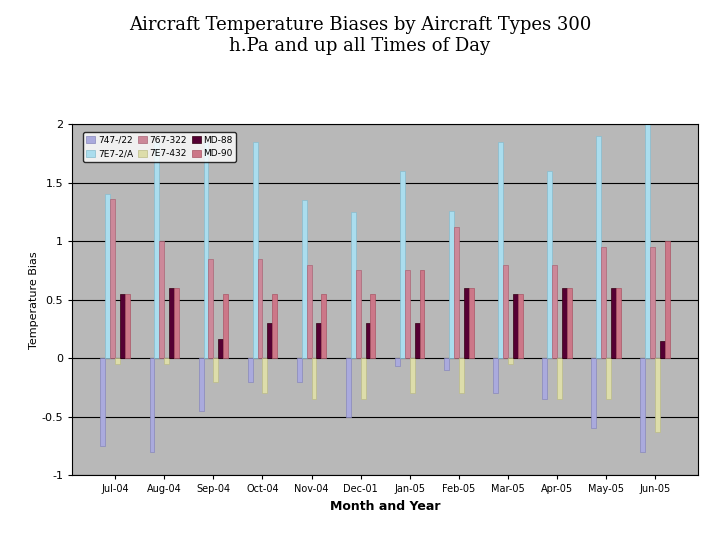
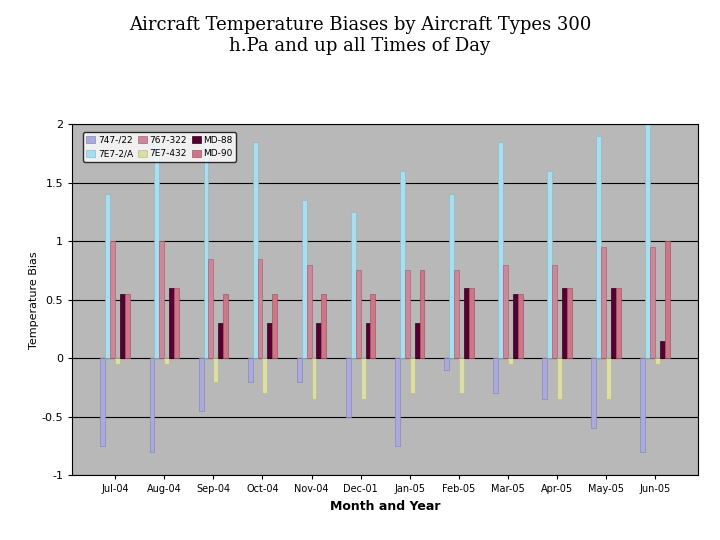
767-322/Jul-04: 1.36 -> 1.00
MD-88/Sep-04: 0.16 -> 0.30
747-/22/Jan-05: -0.07 -> -0.75
7E7-2/A/Feb-05: 1.26 -> 1.40
767-322/Feb-05: 1.12 -> 0.75
7E7-432/Jun-05: -0.63 -> -0.05
